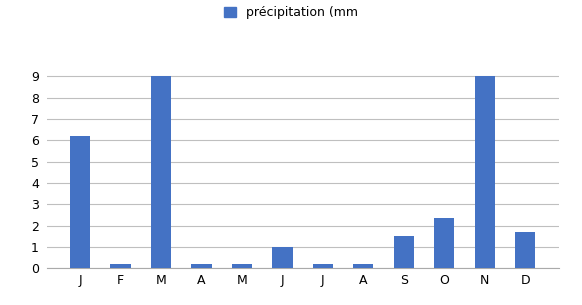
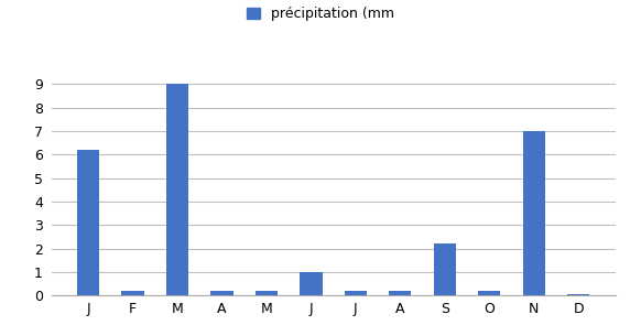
S: 1.50 -> 2.20
O: 2.35 -> 0.20
N: 9.00 -> 7.00
D: 1.70 -> 0.05
